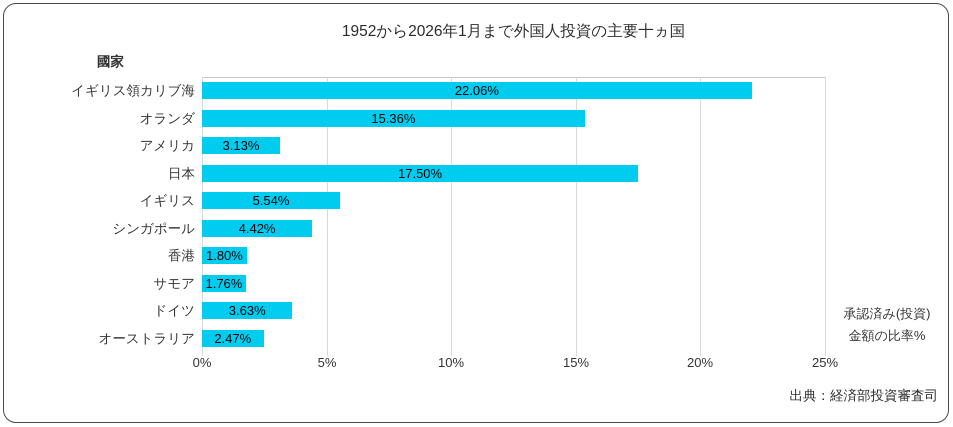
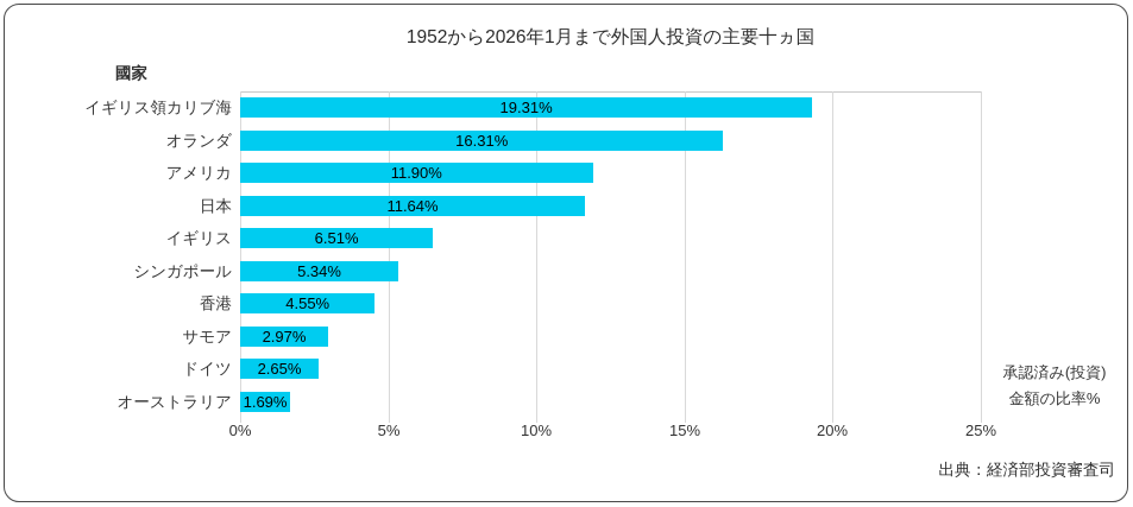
イギリス領カリブ海: 22.06% -> 19.31%
オランダ: 15.36% -> 16.31%
アメリカ: 3.13% -> 11.90%
日本: 17.50% -> 11.64%
イギリス: 5.54% -> 6.51%
シンガポール: 4.42% -> 5.34%
香港: 1.80% -> 4.55%
サモア: 1.76% -> 2.97%
ドイツ: 3.63% -> 2.65%
オーストラリア: 2.47% -> 1.69%
